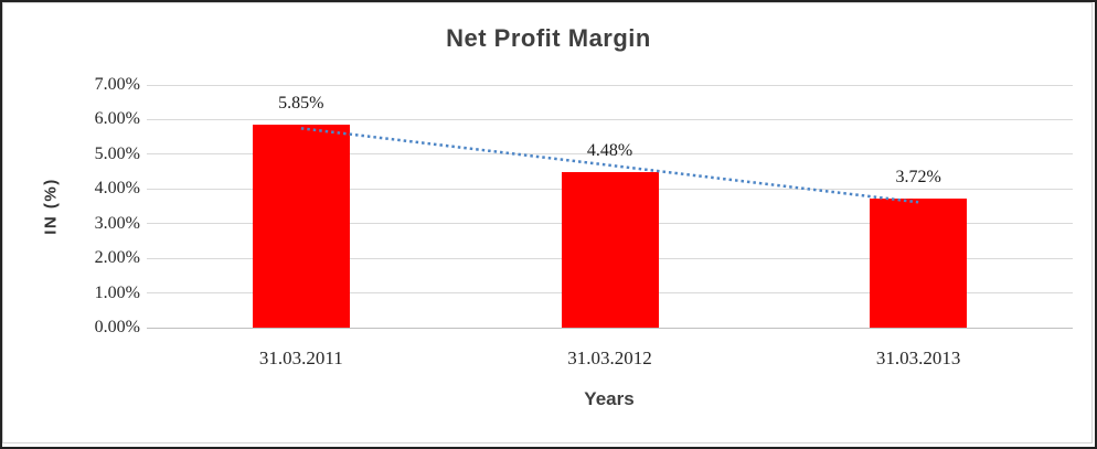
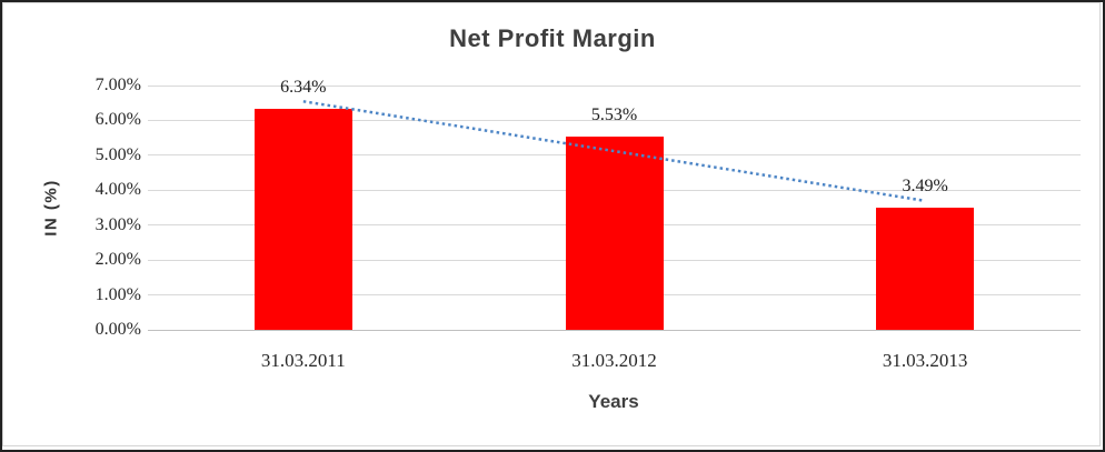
31.03.2011: 5.85% -> 6.34%
31.03.2012: 4.48% -> 5.53%
31.03.2013: 3.72% -> 3.49%
